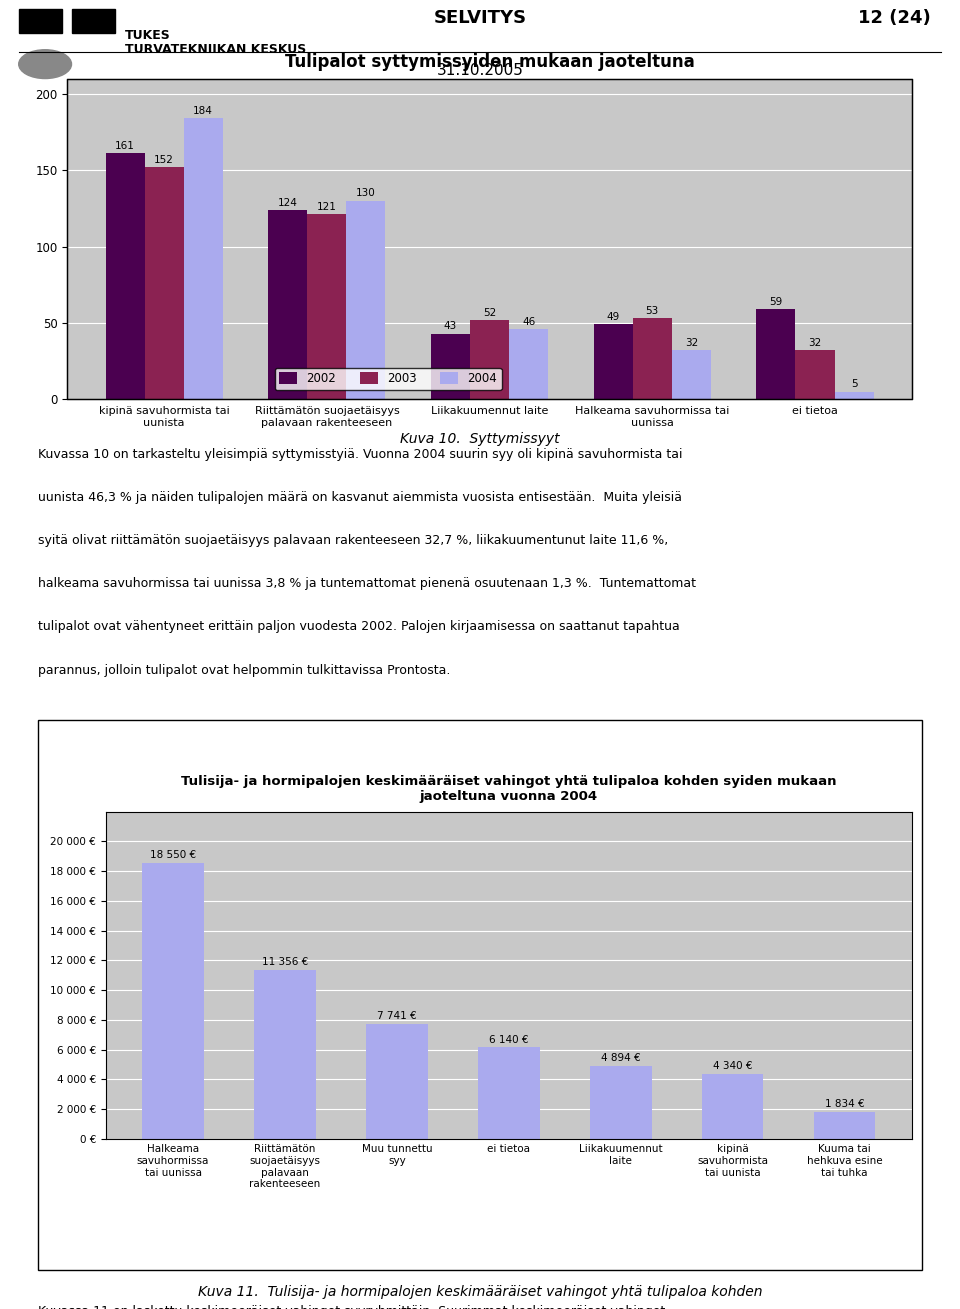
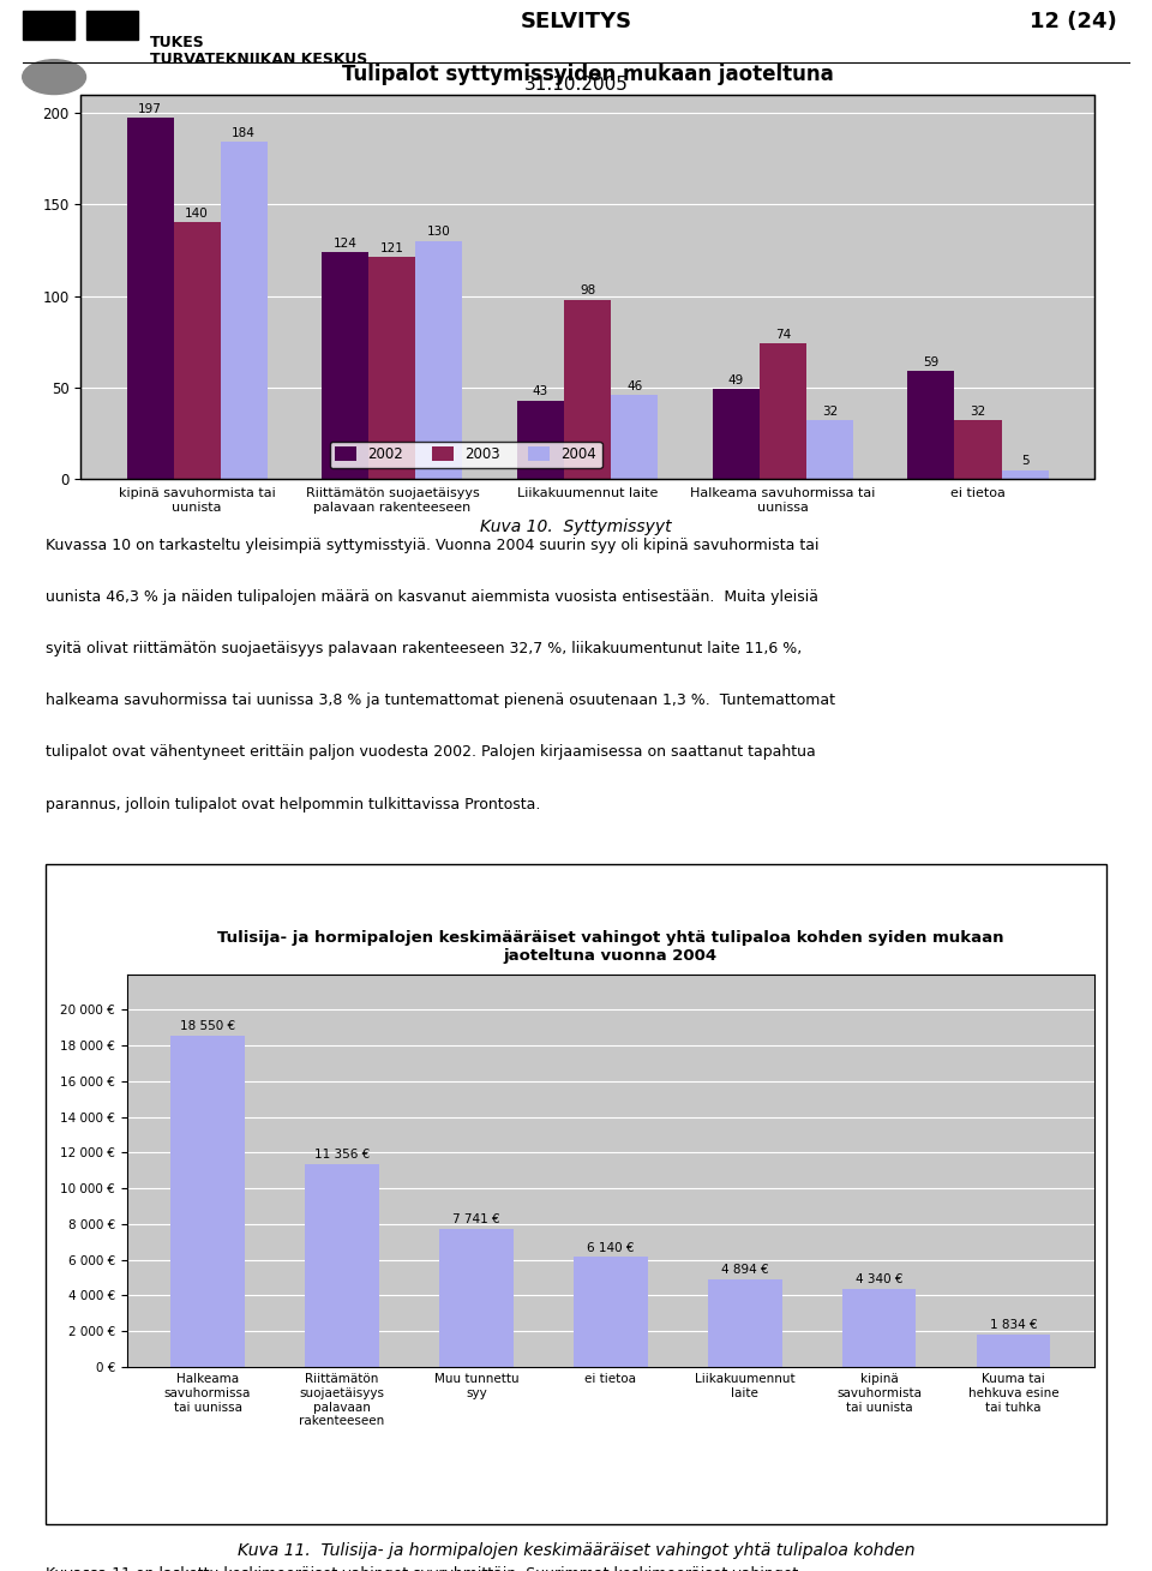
Tulipalot syttymissyiden mukaan jaoteltuna/2002/kipinä savuhormista tai uunista: 161 -> 197
Tulipalot syttymissyiden mukaan jaoteltuna/2003/kipinä savuhormista tai uunista: 152 -> 140
Tulipalot syttymissyiden mukaan jaoteltuna/2003/Liikakuumennut laite: 52 -> 98
Tulipalot syttymissyiden mukaan jaoteltuna/2003/Halkeama savuhormissa tai uunissa: 53 -> 74
